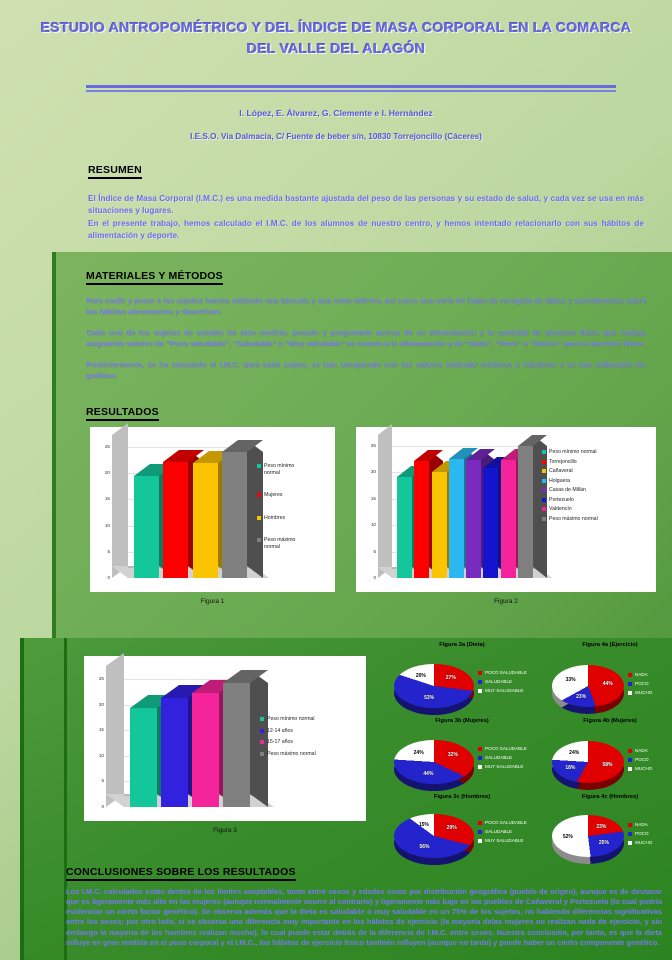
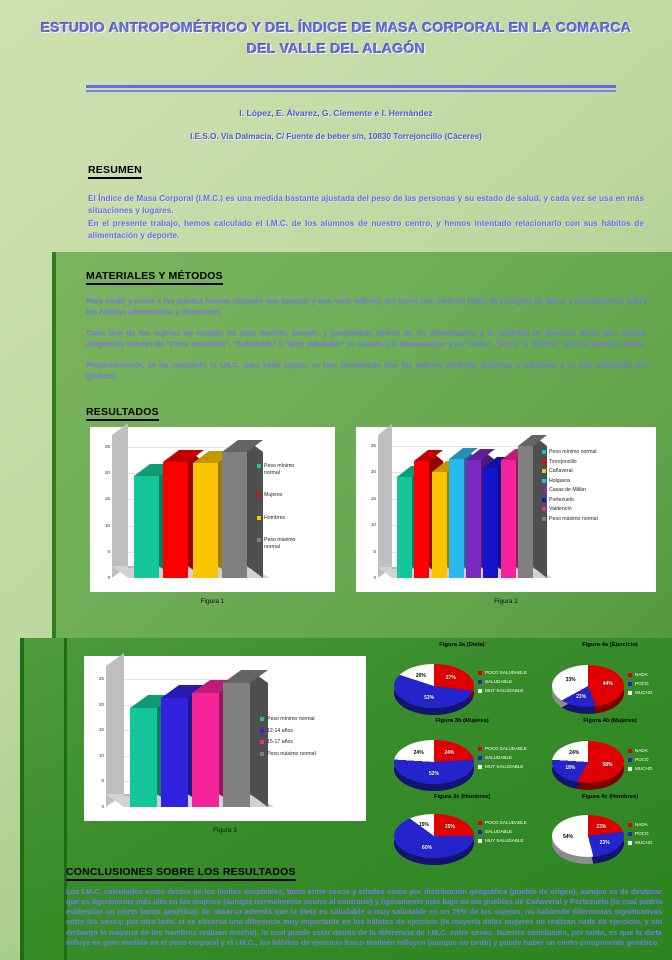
Figura 3b (Mujeres)/POCO SALUDABLE: 32% -> 24%
Figura 3b (Mujeres)/SALUDABLE: 44% -> 52%
Figura 3c (Hombres)/POCO SALUDABLE: 29% -> 25%
Figura 3c (Hombres)/SALUDABLE: 56% -> 60%
Figura 4c (Hombres)/POCO: 25% -> 23%
Figura 4c (Hombres)/MUCHO: 52% -> 54%
